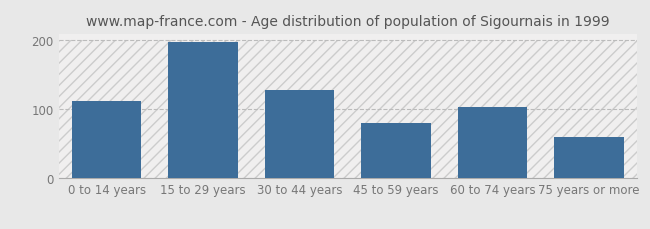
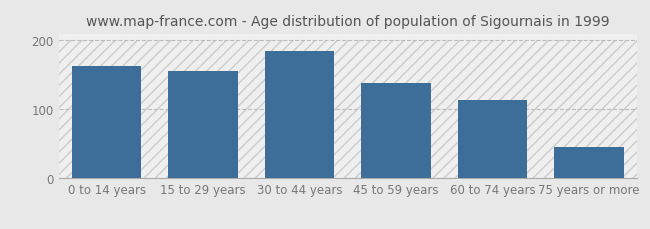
0 to 14 years: 112 -> 163
15 to 29 years: 198 -> 155
30 to 44 years: 128 -> 184
45 to 59 years: 80 -> 138
60 to 74 years: 104 -> 113
75 years or more: 60 -> 45
